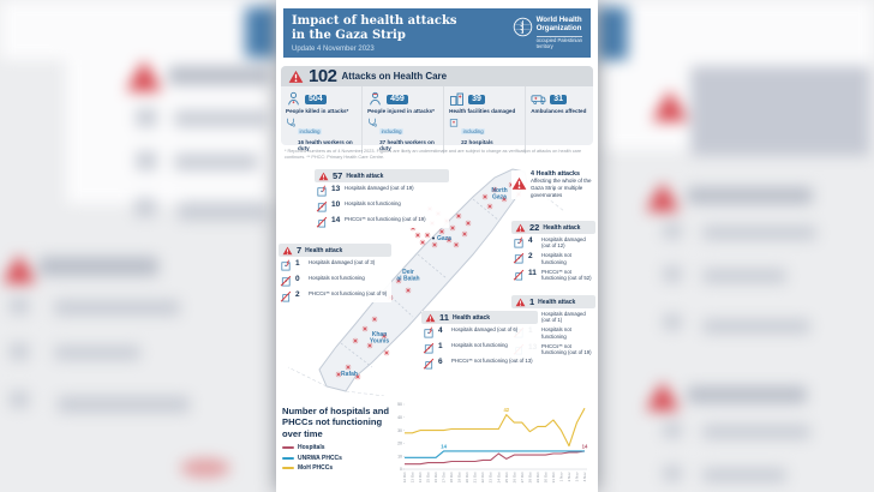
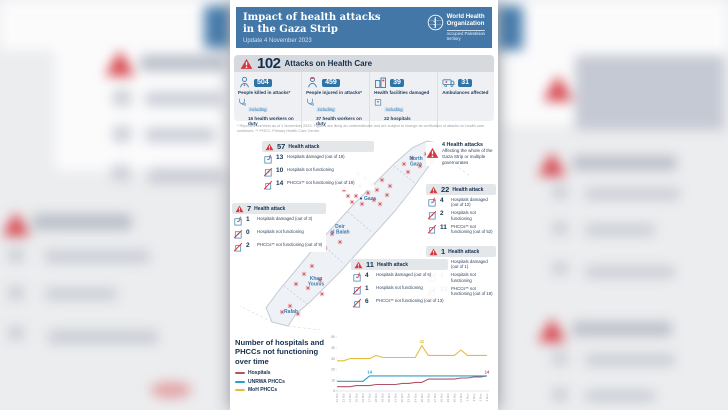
MoH PHCCs/18 Oct: 31 -> 33
Hospitals/24 Oct: 12 -> 8
MoH PHCCs/26 Oct: 36 -> 33
MoH PHCCs/27 Oct: 36 -> 33
MoH PHCCs/28 Oct: 29 -> 33
MoH PHCCs/1 Nov: 30 -> 33
MoH PHCCs/2 Nov: 18 -> 33
MoH PHCCs/3 Nov: 36 -> 33
MoH PHCCs/4 Nov: 47 -> 33
